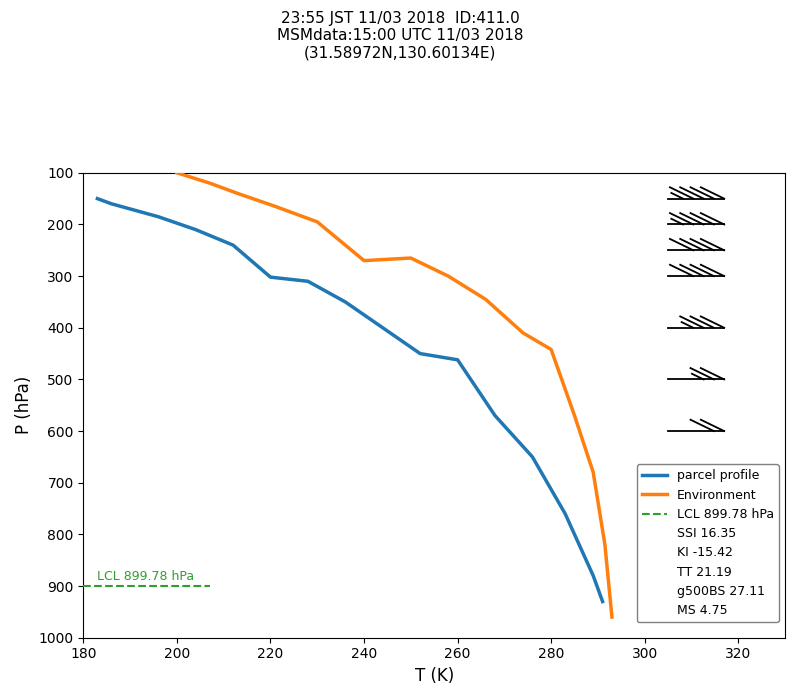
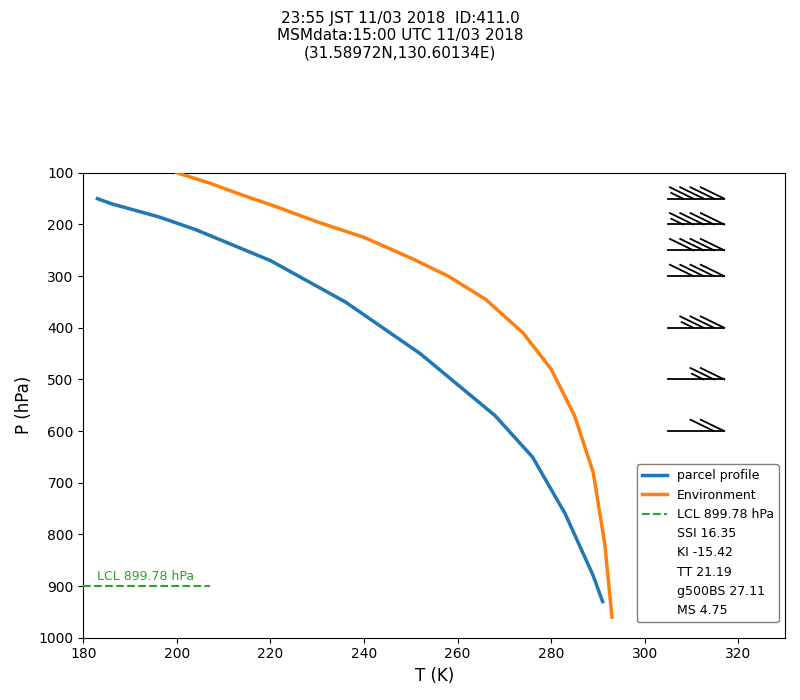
parcel profile/220: 302 -> 270
Environment/240: 270 -> 225
parcel profile/260: 462 -> 510
Environment/280: 442 -> 480
